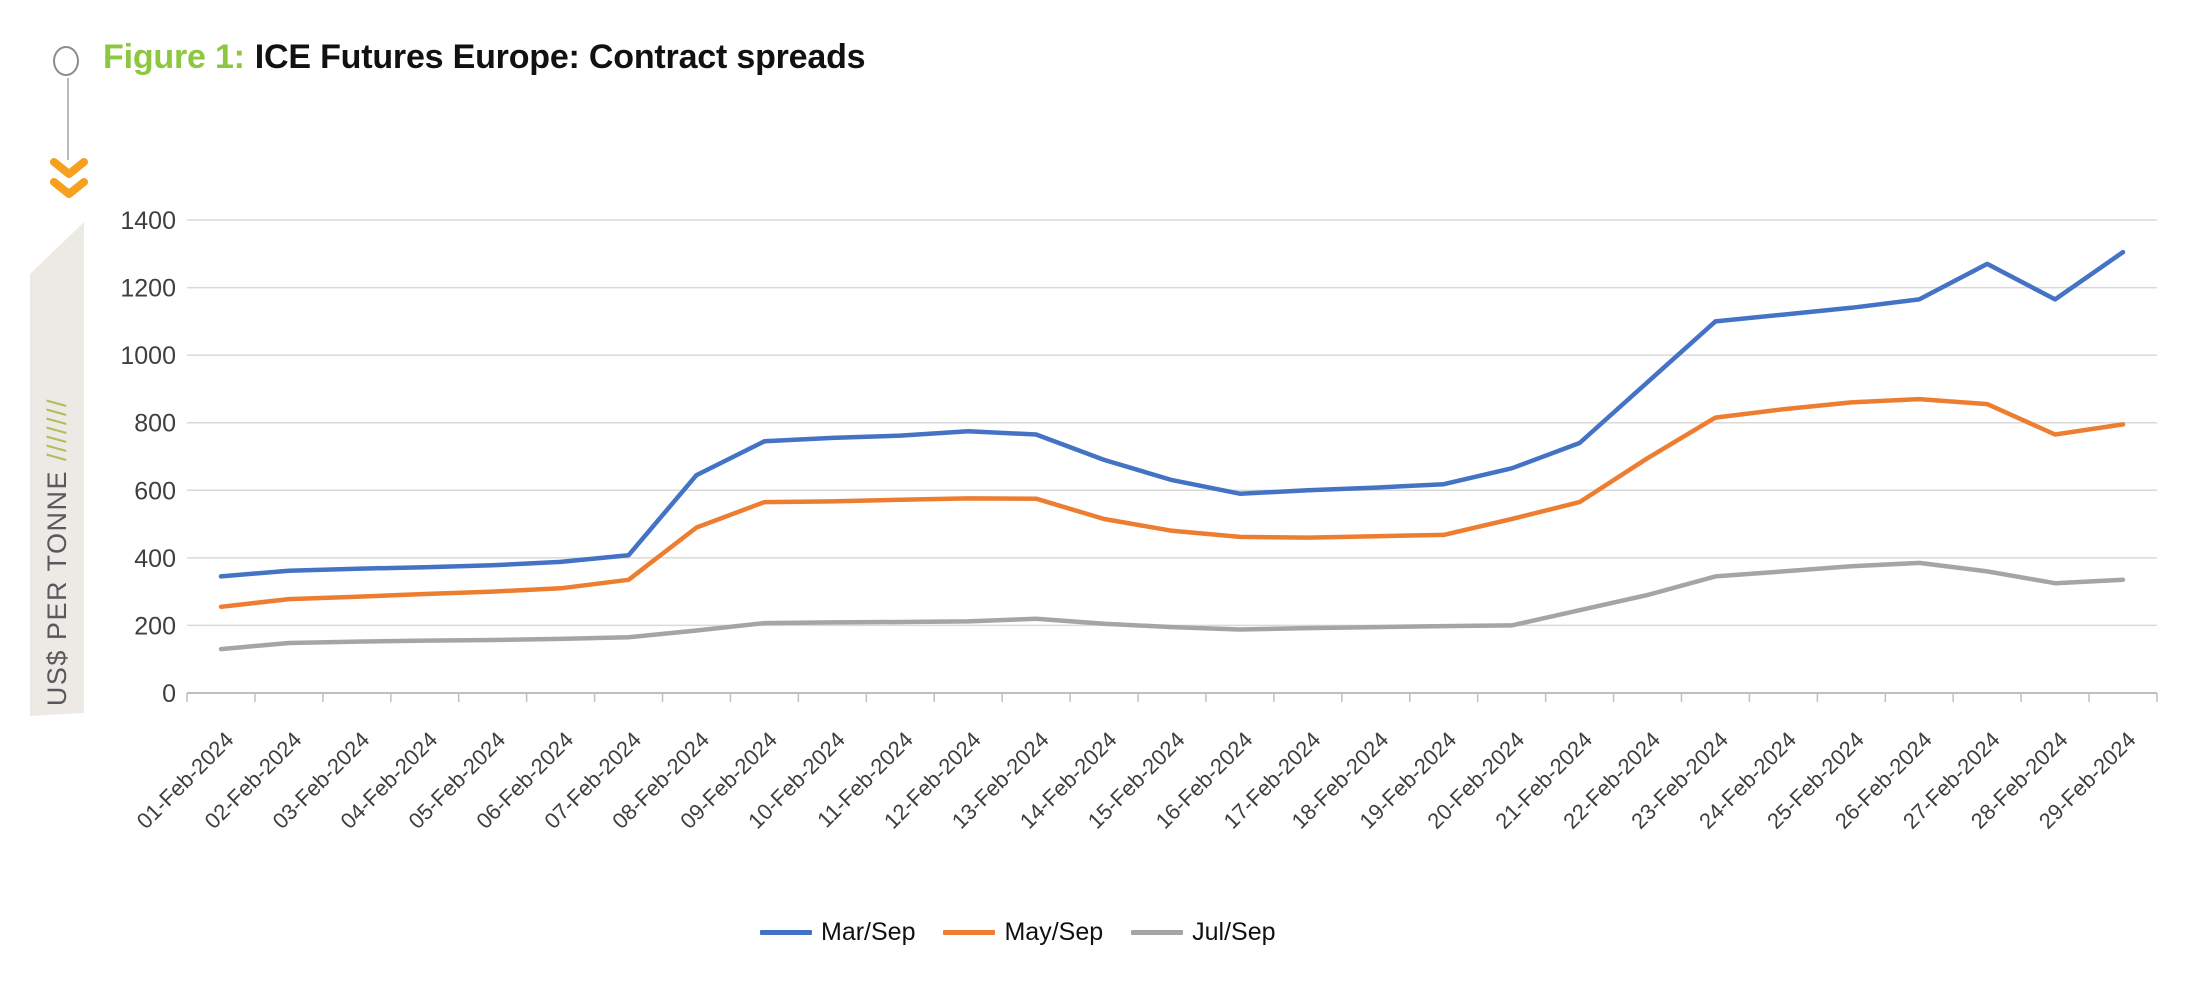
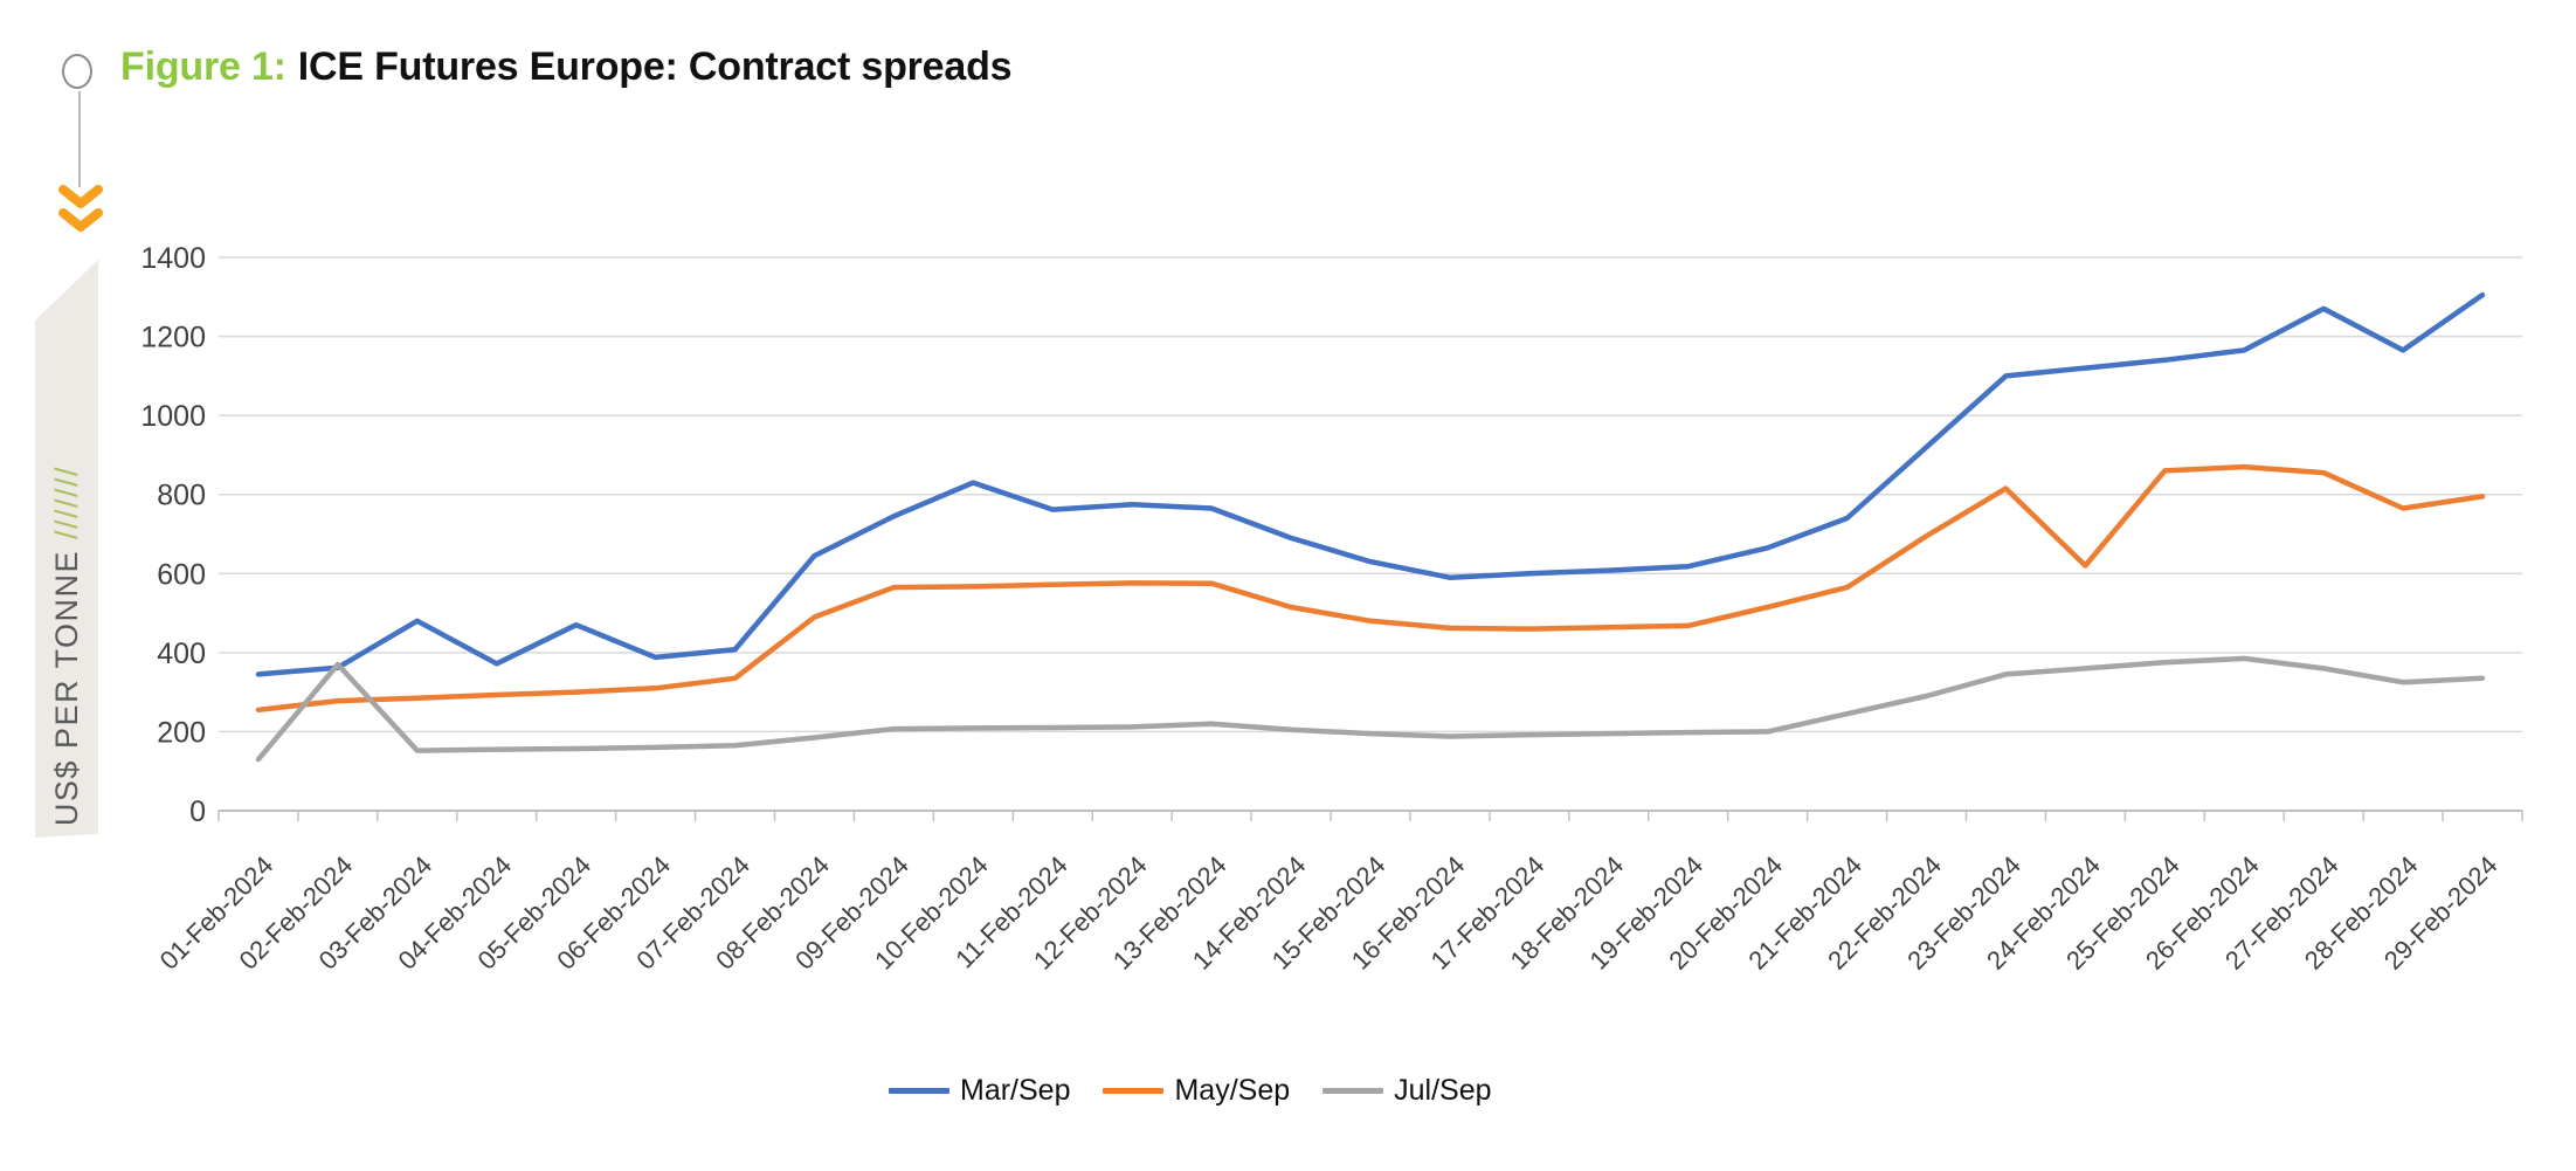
Jul/Sep/02-Feb-2024: 150 -> 370
Mar/Sep/03-Feb-2024: 370 -> 480
Mar/Sep/05-Feb-2024: 380 -> 470
Mar/Sep/10-Feb-2024: 760 -> 830
May/Sep/24-Feb-2024: 840 -> 620
